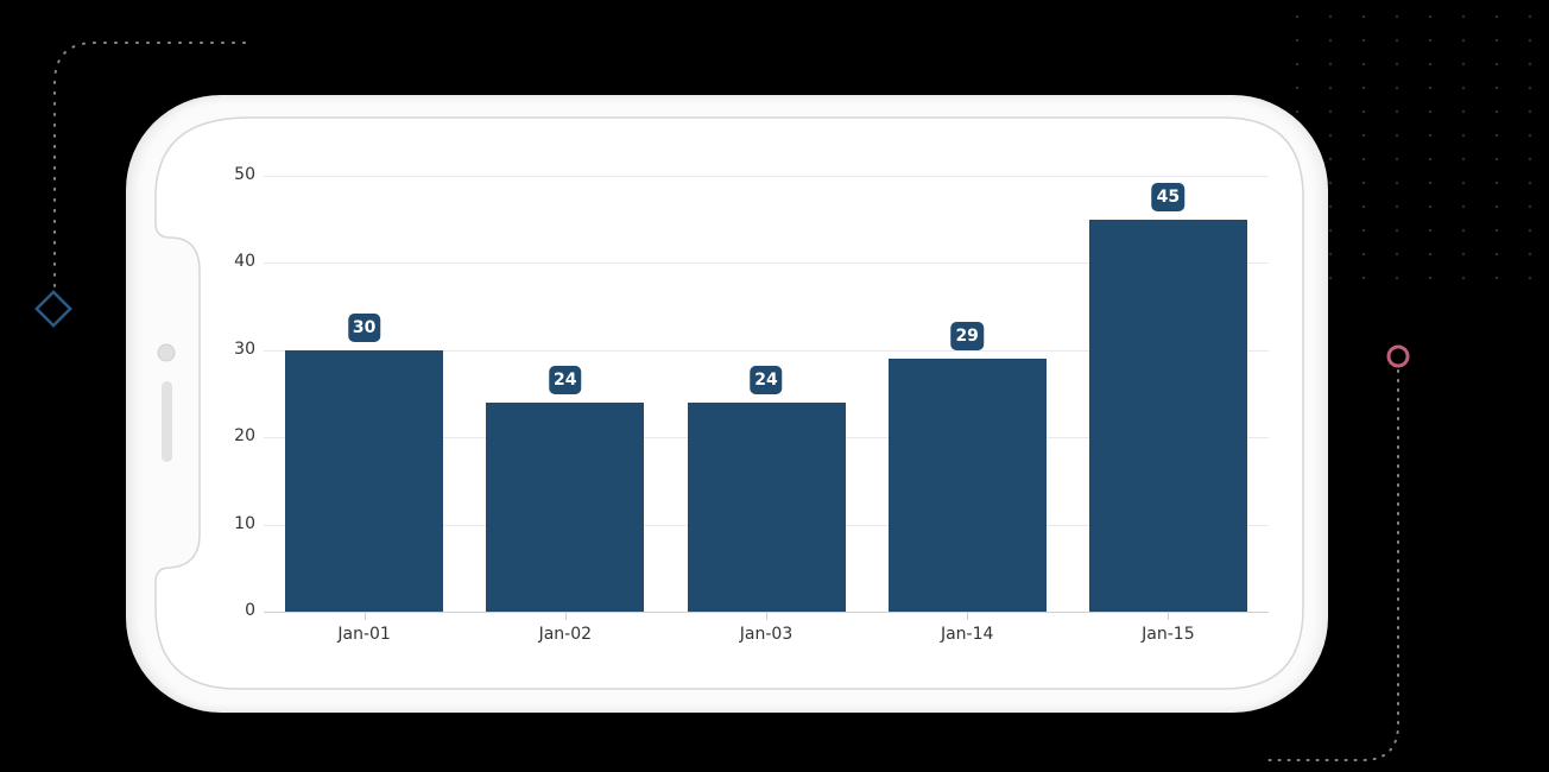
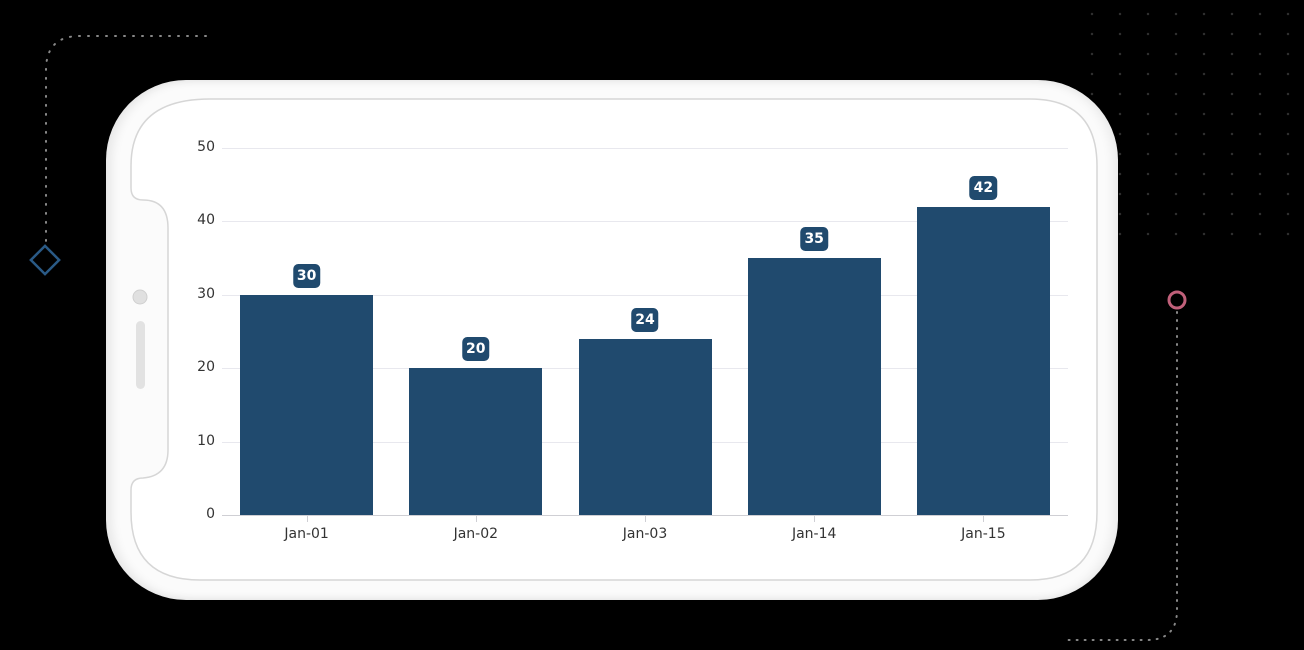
Jan-02: 24 -> 20
Jan-14: 29 -> 35
Jan-15: 45 -> 42
